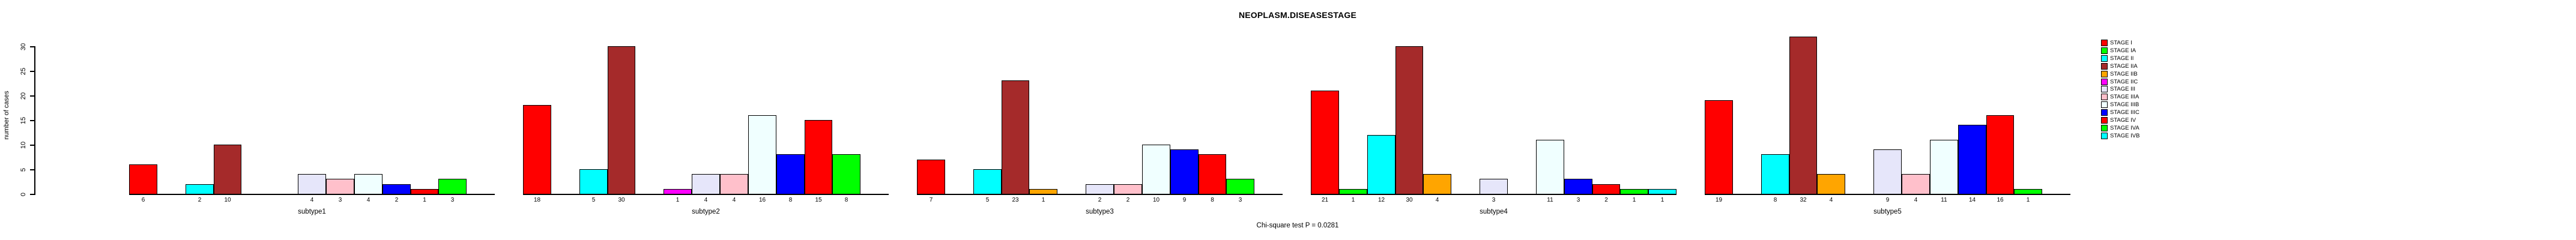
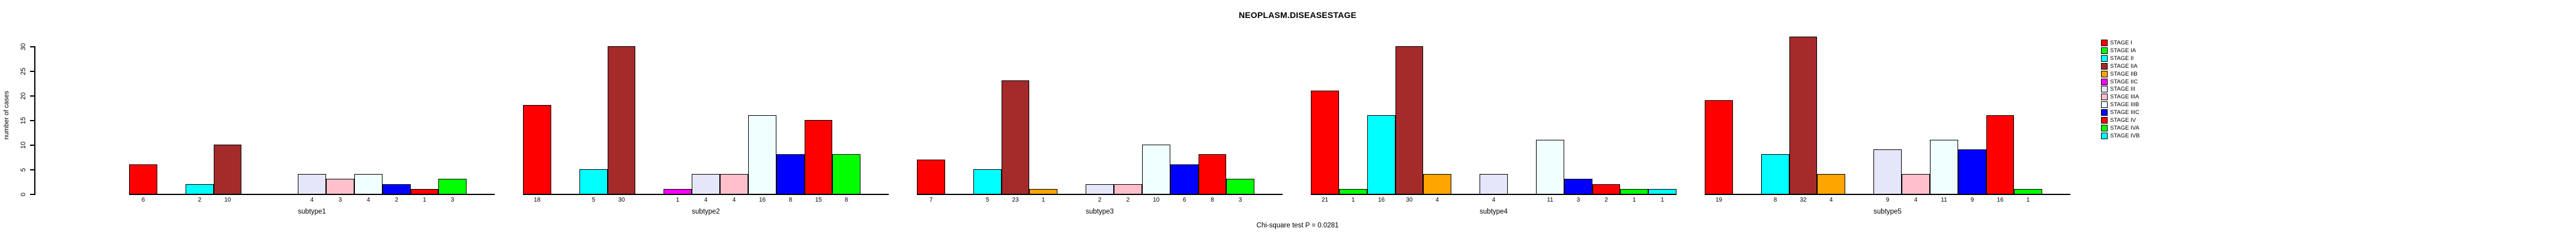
STAGE IIIC/subtype3: 9 -> 6
STAGE II/subtype4: 12 -> 16
STAGE III/subtype4: 3 -> 4
STAGE IIIC/subtype5: 14 -> 9
